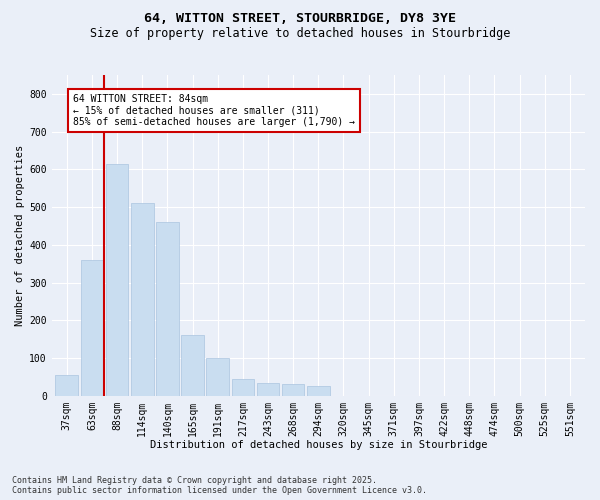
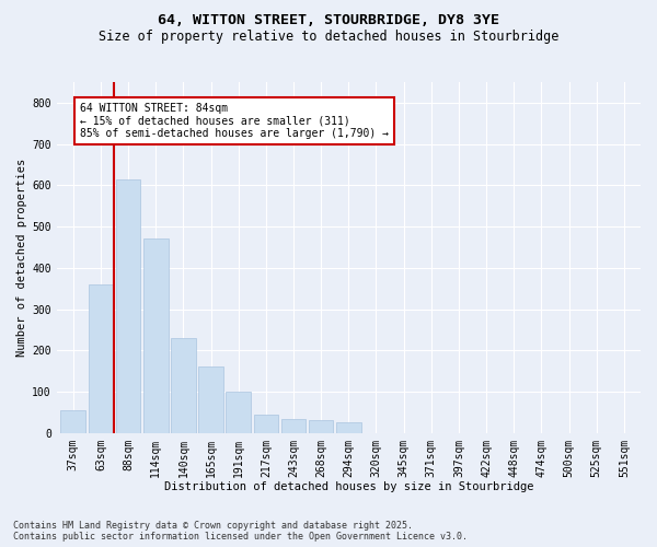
114sqm: 510 -> 470
140sqm: 460 -> 230
